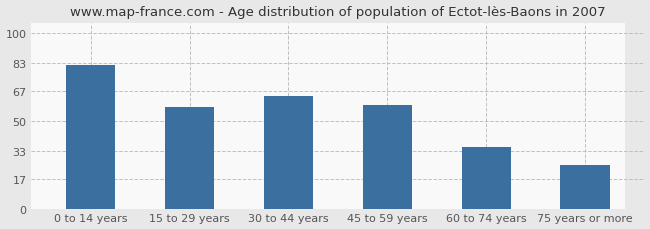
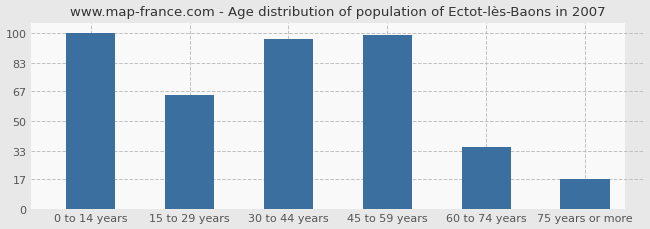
0 to 14 years: 82 -> 100
15 to 29 years: 58 -> 65
30 to 44 years: 64 -> 97
45 to 59 years: 59 -> 99
75 years or more: 25 -> 17
